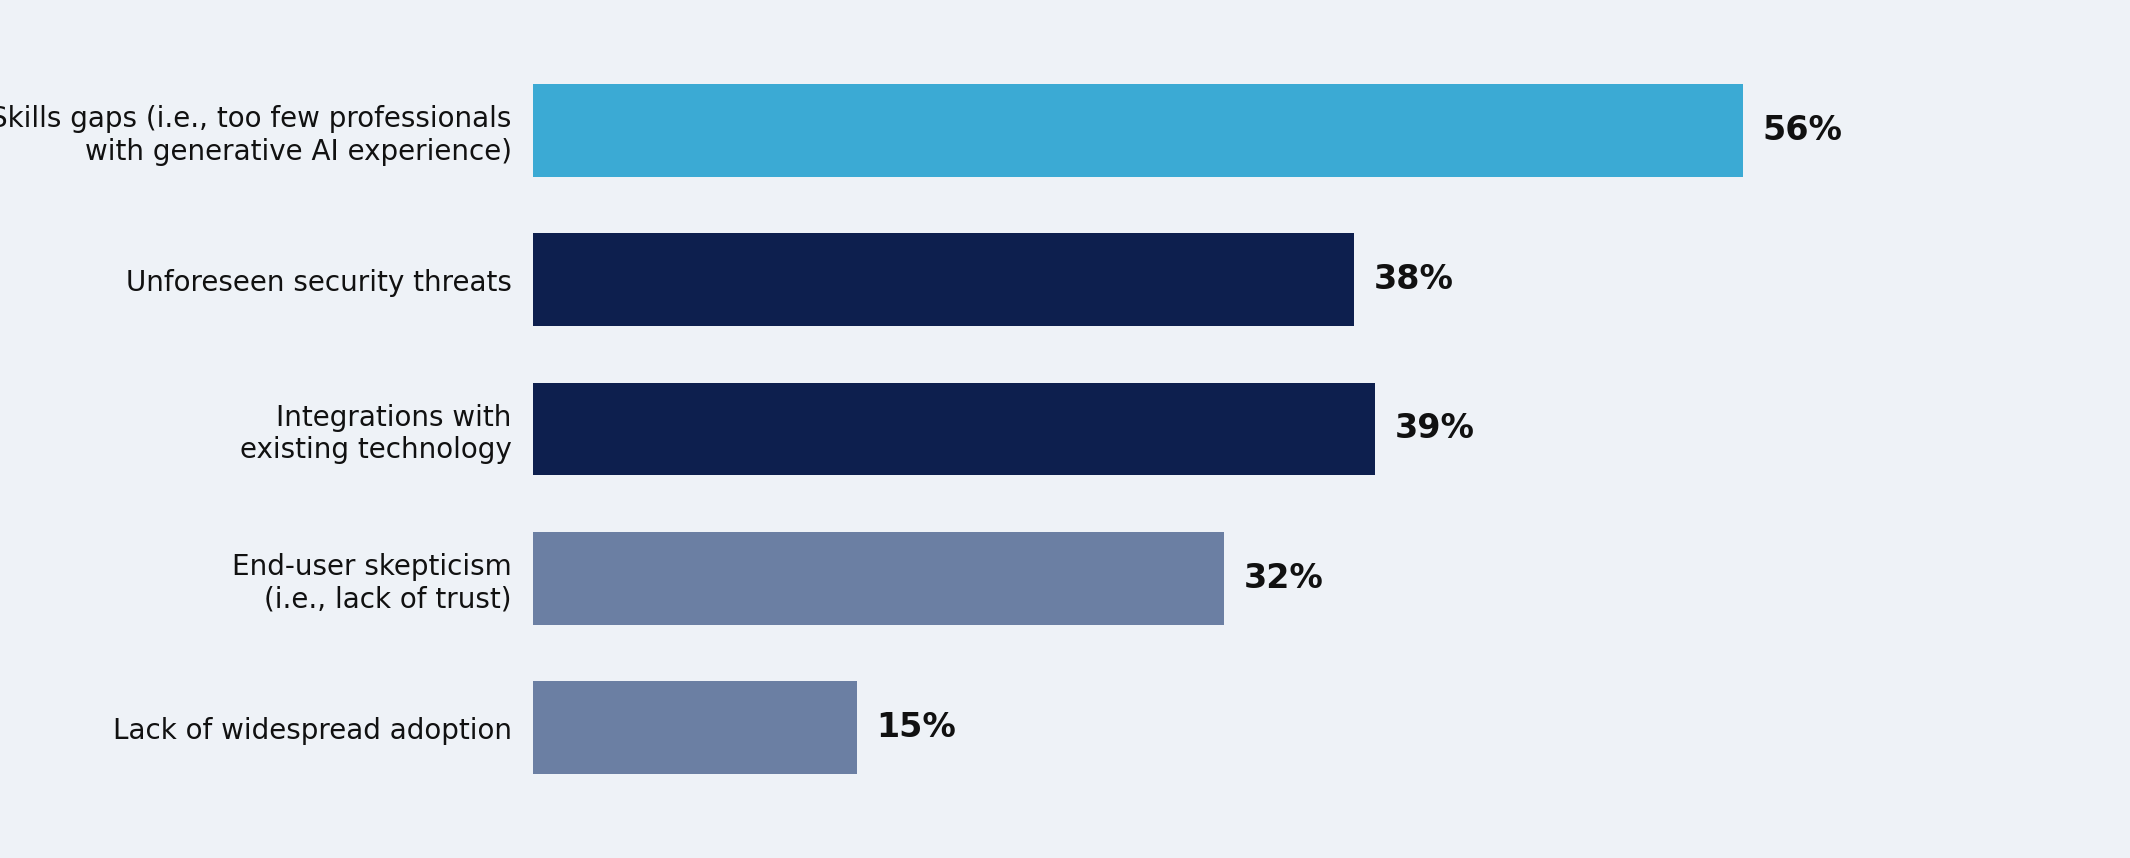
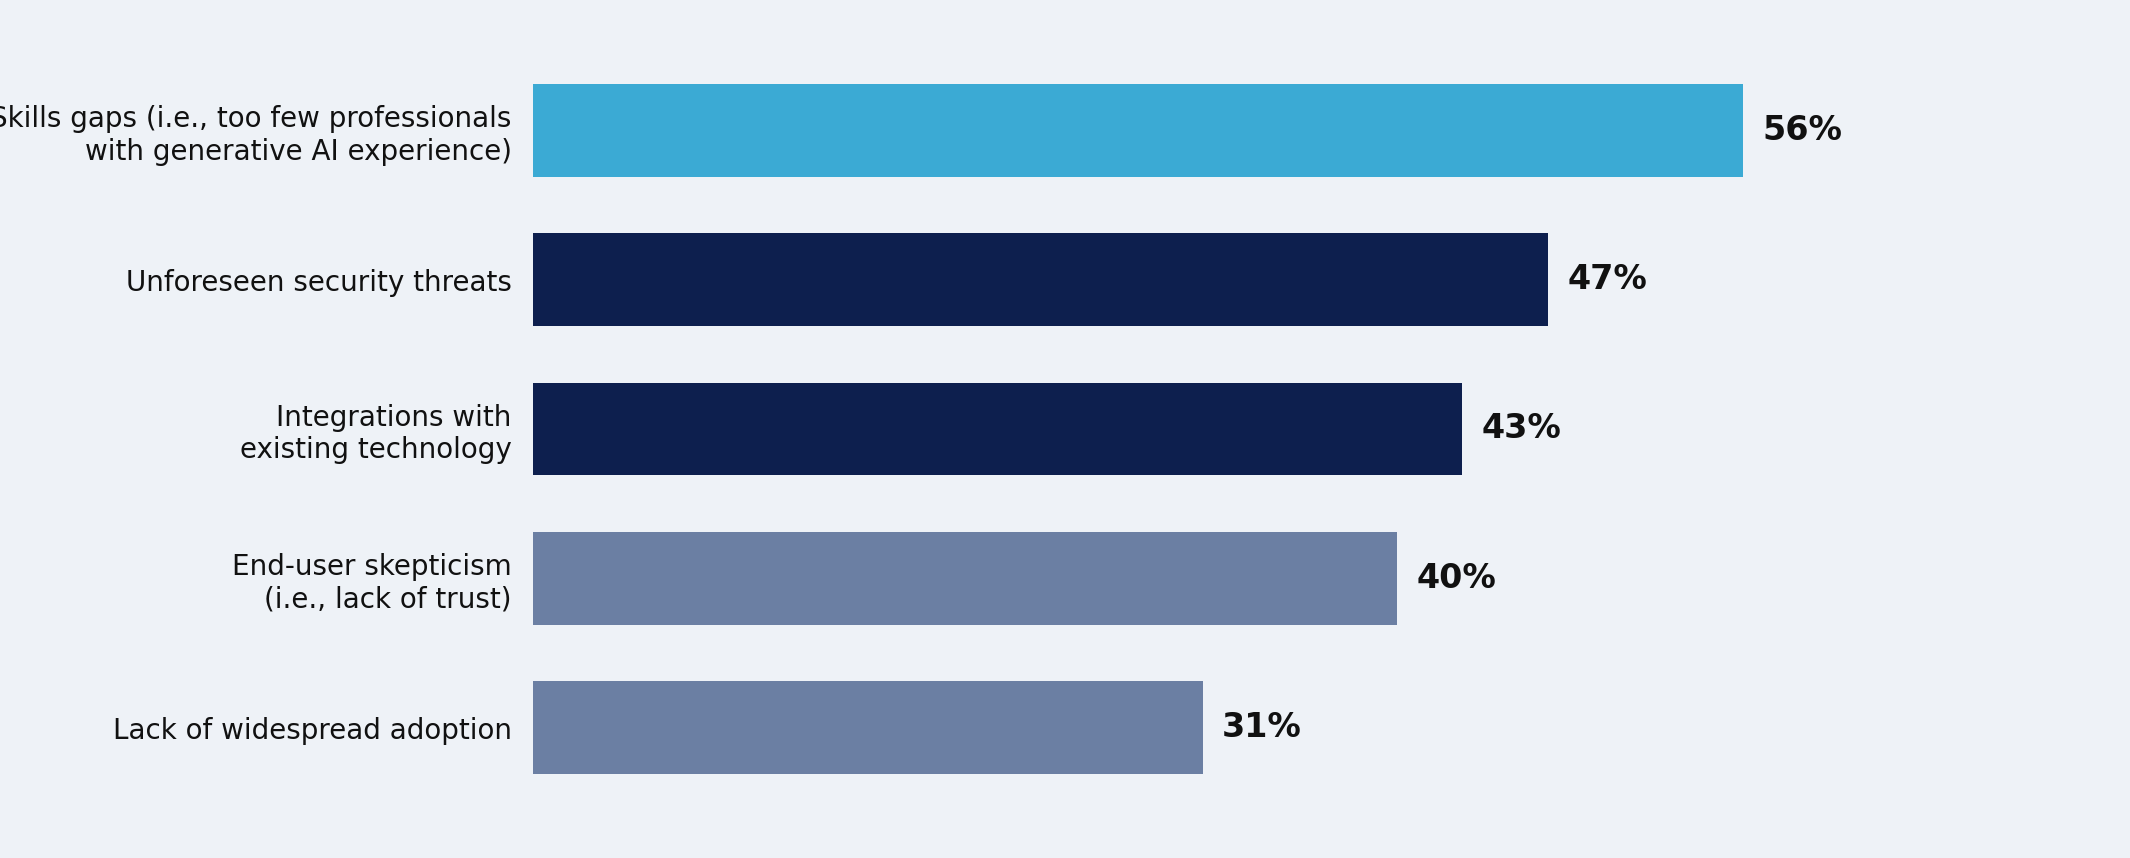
Unforeseen security threats: 38% -> 47%
Integrations with existing technology: 39% -> 43%
End-user skepticism (i.e., lack of trust): 32% -> 40%
Lack of widespread adoption: 15% -> 31%
